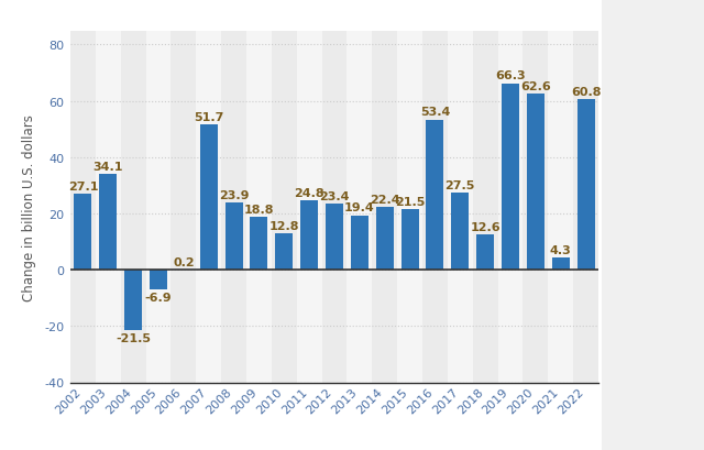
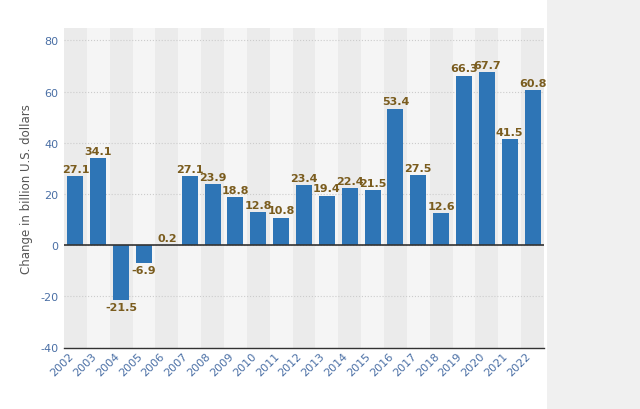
2007: 51.7 -> 27.1
2011: 24.8 -> 10.8
2020: 62.6 -> 67.7
2021: 4.3 -> 41.5
